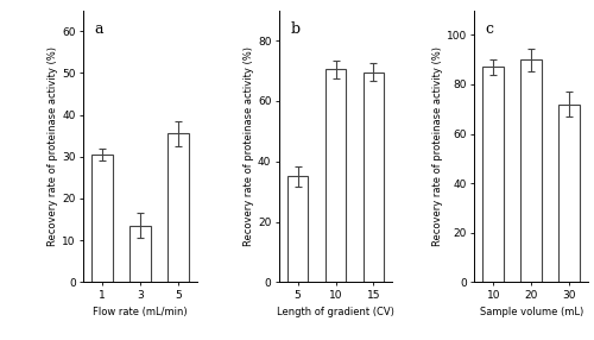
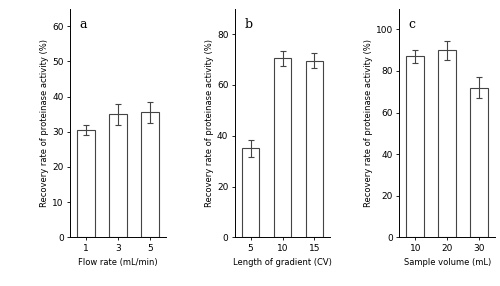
3: 13.5 -> 35.0
